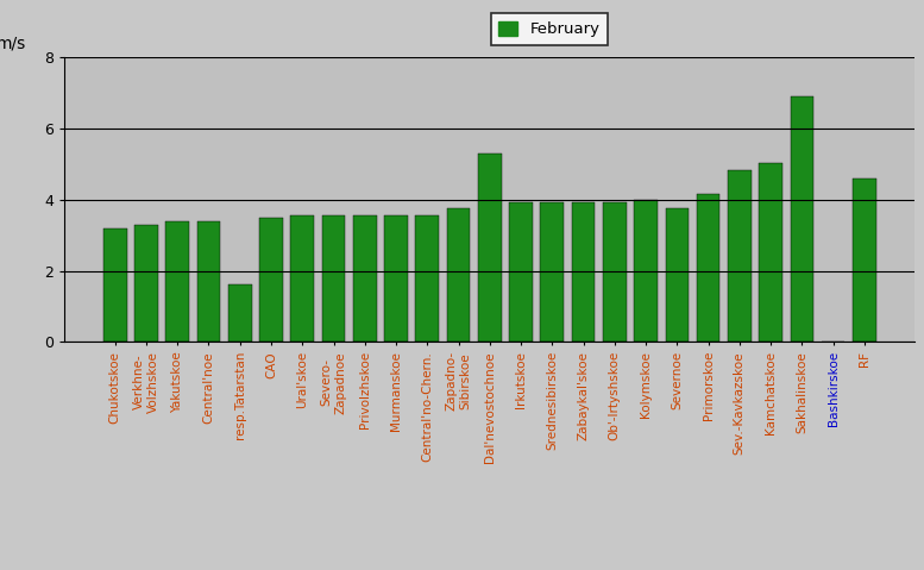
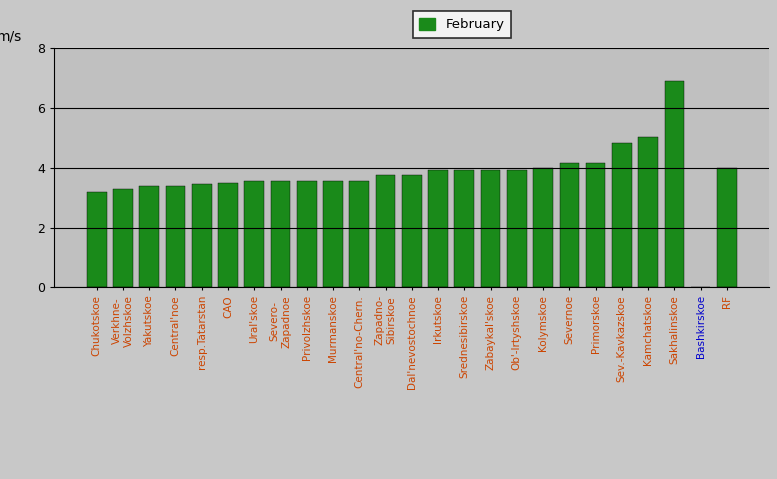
resp.Tatarstan: 1.60 -> 3.46
Dal'nevostochnoe: 5.30 -> 3.77
Severnoe: 3.75 -> 4.14
RF: 4.60 -> 3.98
